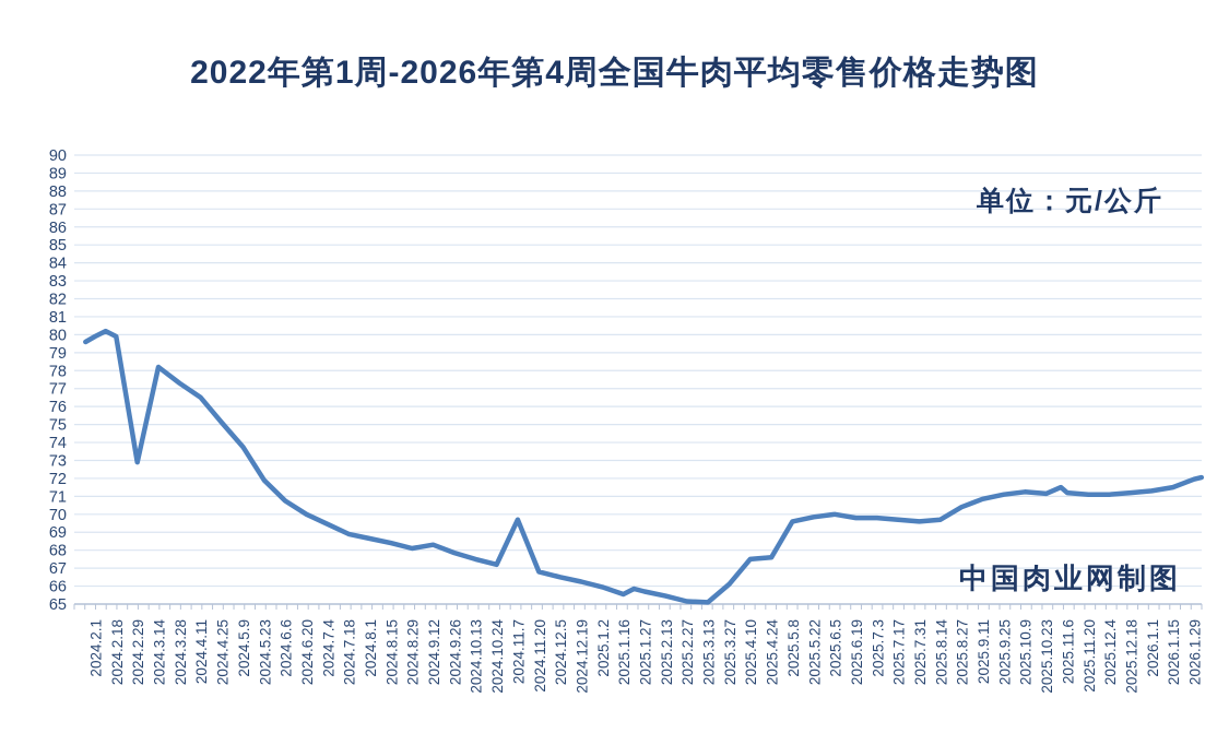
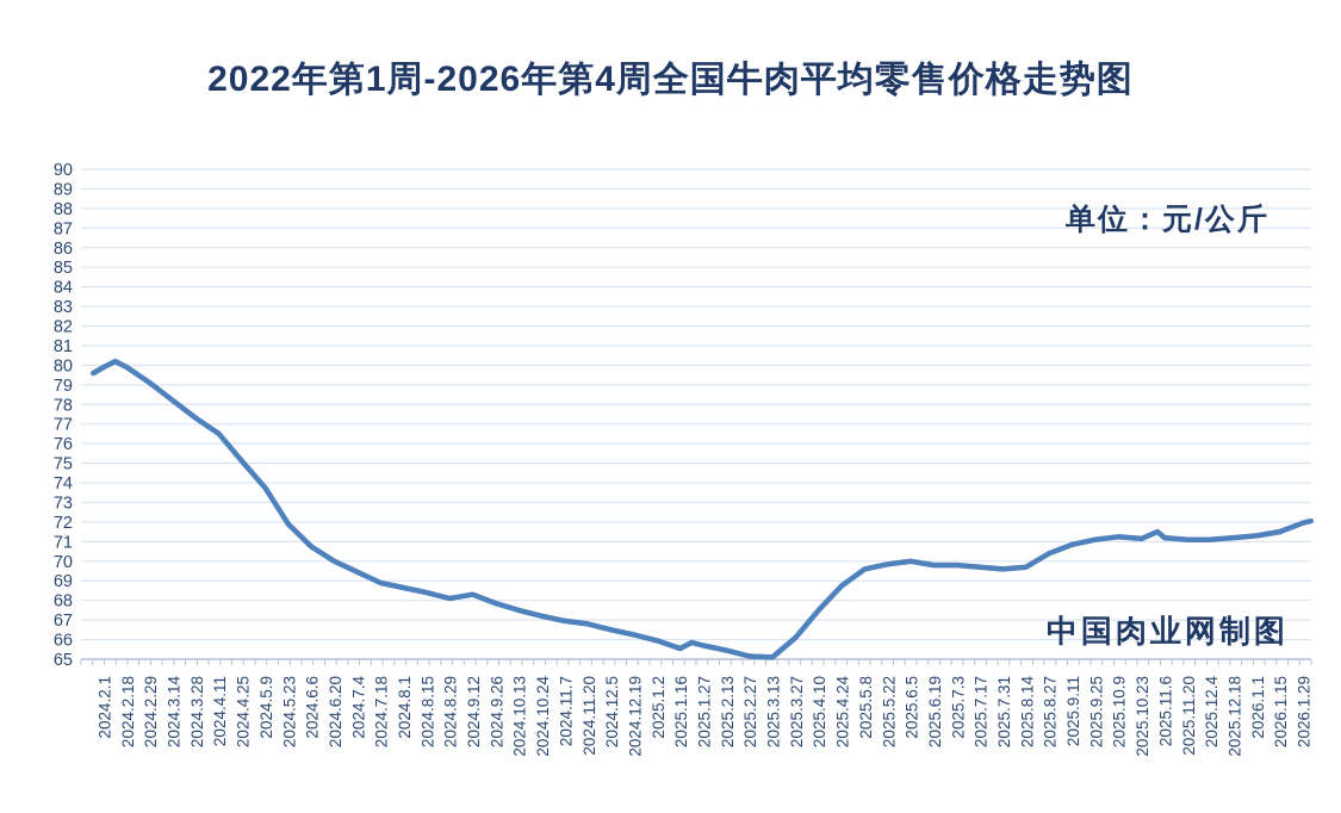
2024.2.29: 72.9 -> 79.1
2024.11.7: 69.7 -> 67.0
2025.4.24: 67.6 -> 68.8
